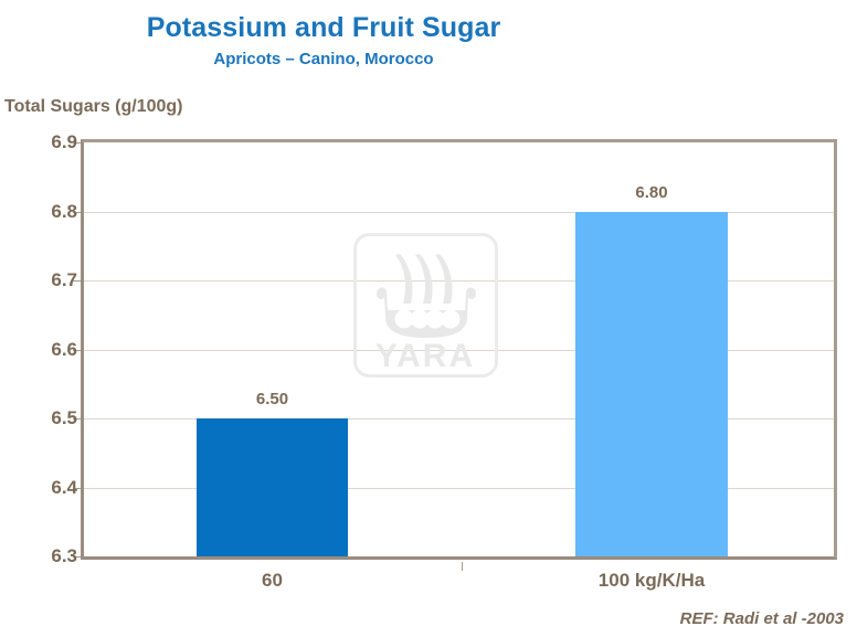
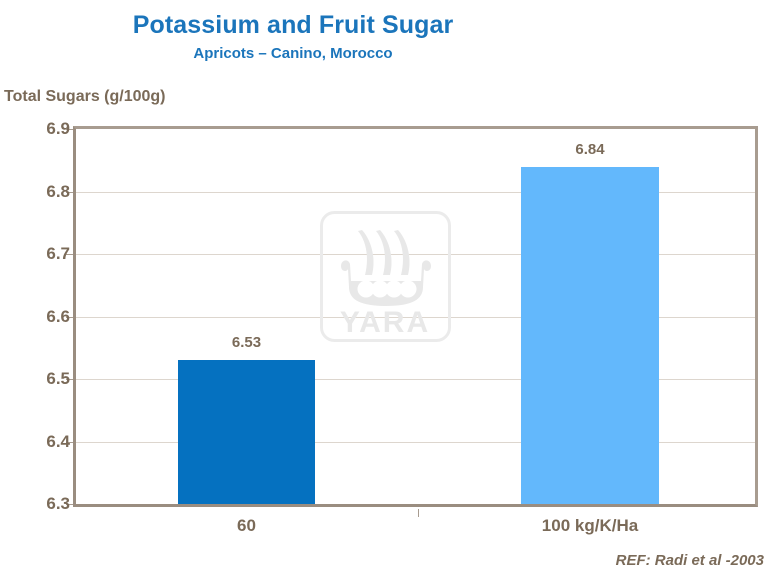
60: 6.50 -> 6.53
100 kg/K/Ha: 6.80 -> 6.84
